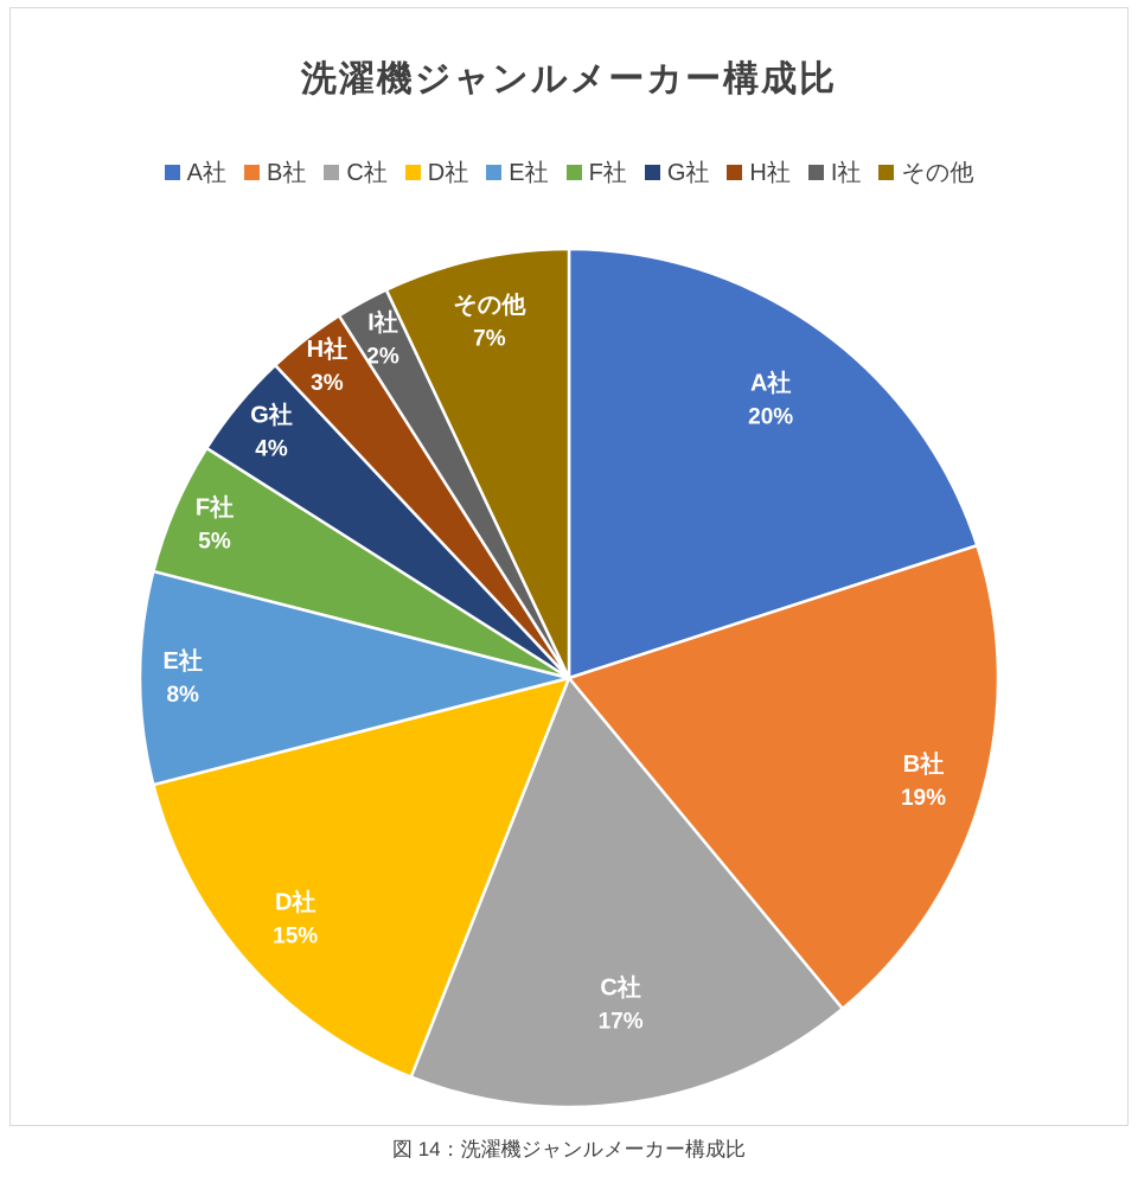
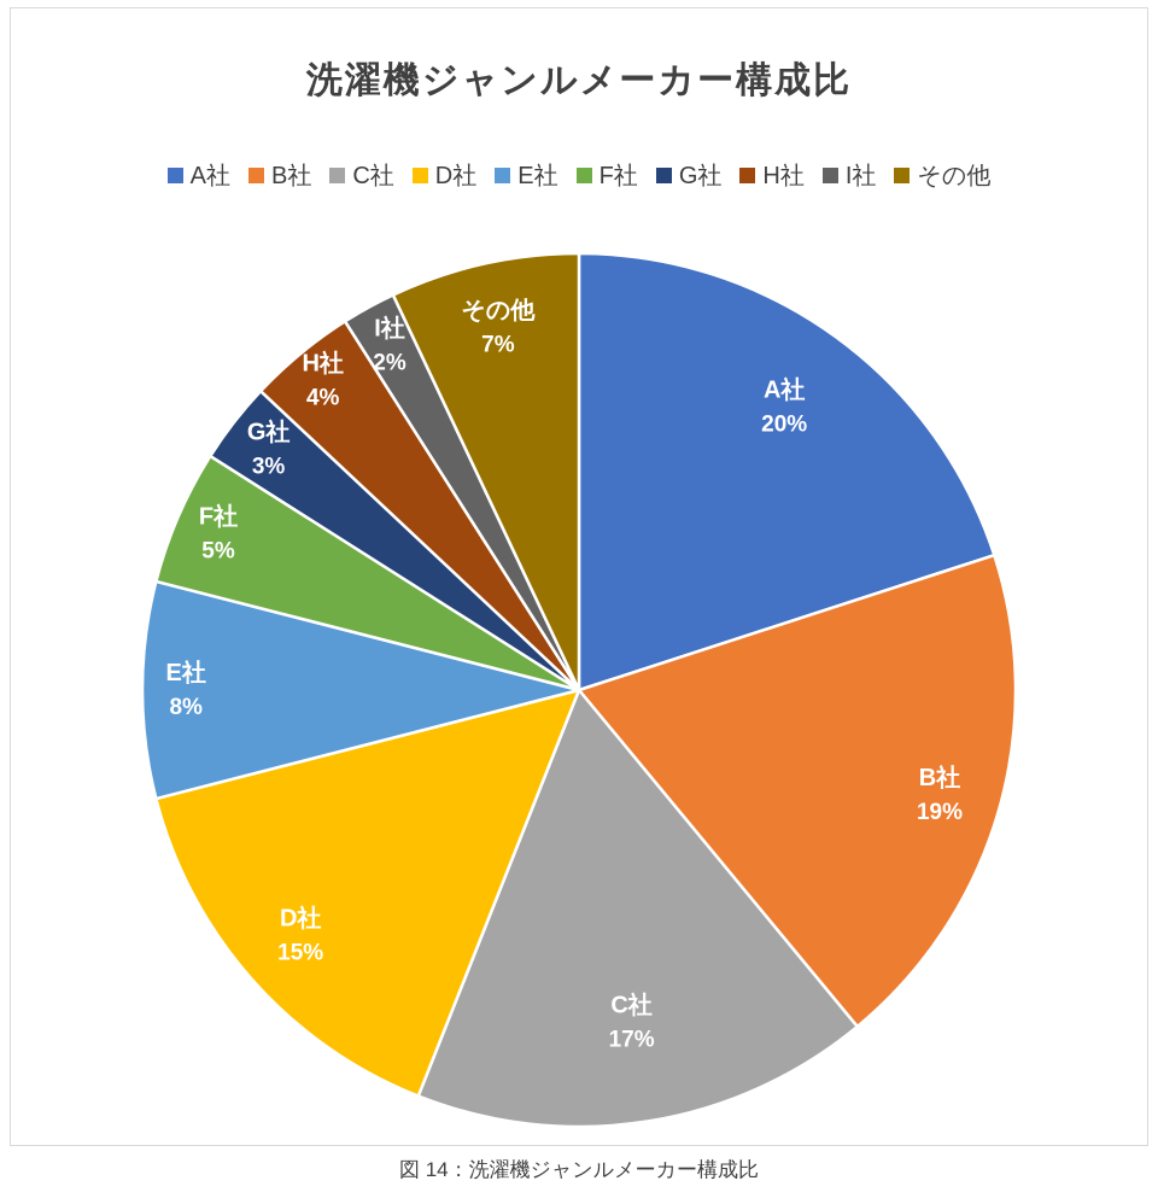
G社: 4% -> 3%
H社: 3% -> 4%
